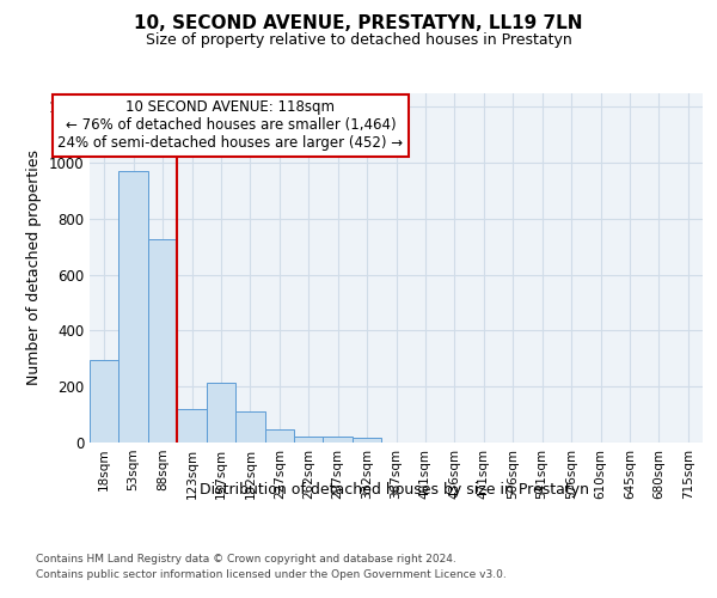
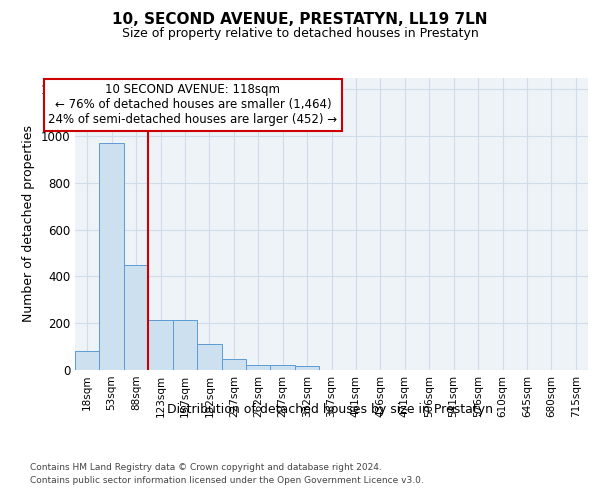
18sqm: 295 -> 80
88sqm: 725 -> 450
123sqm: 120 -> 215
